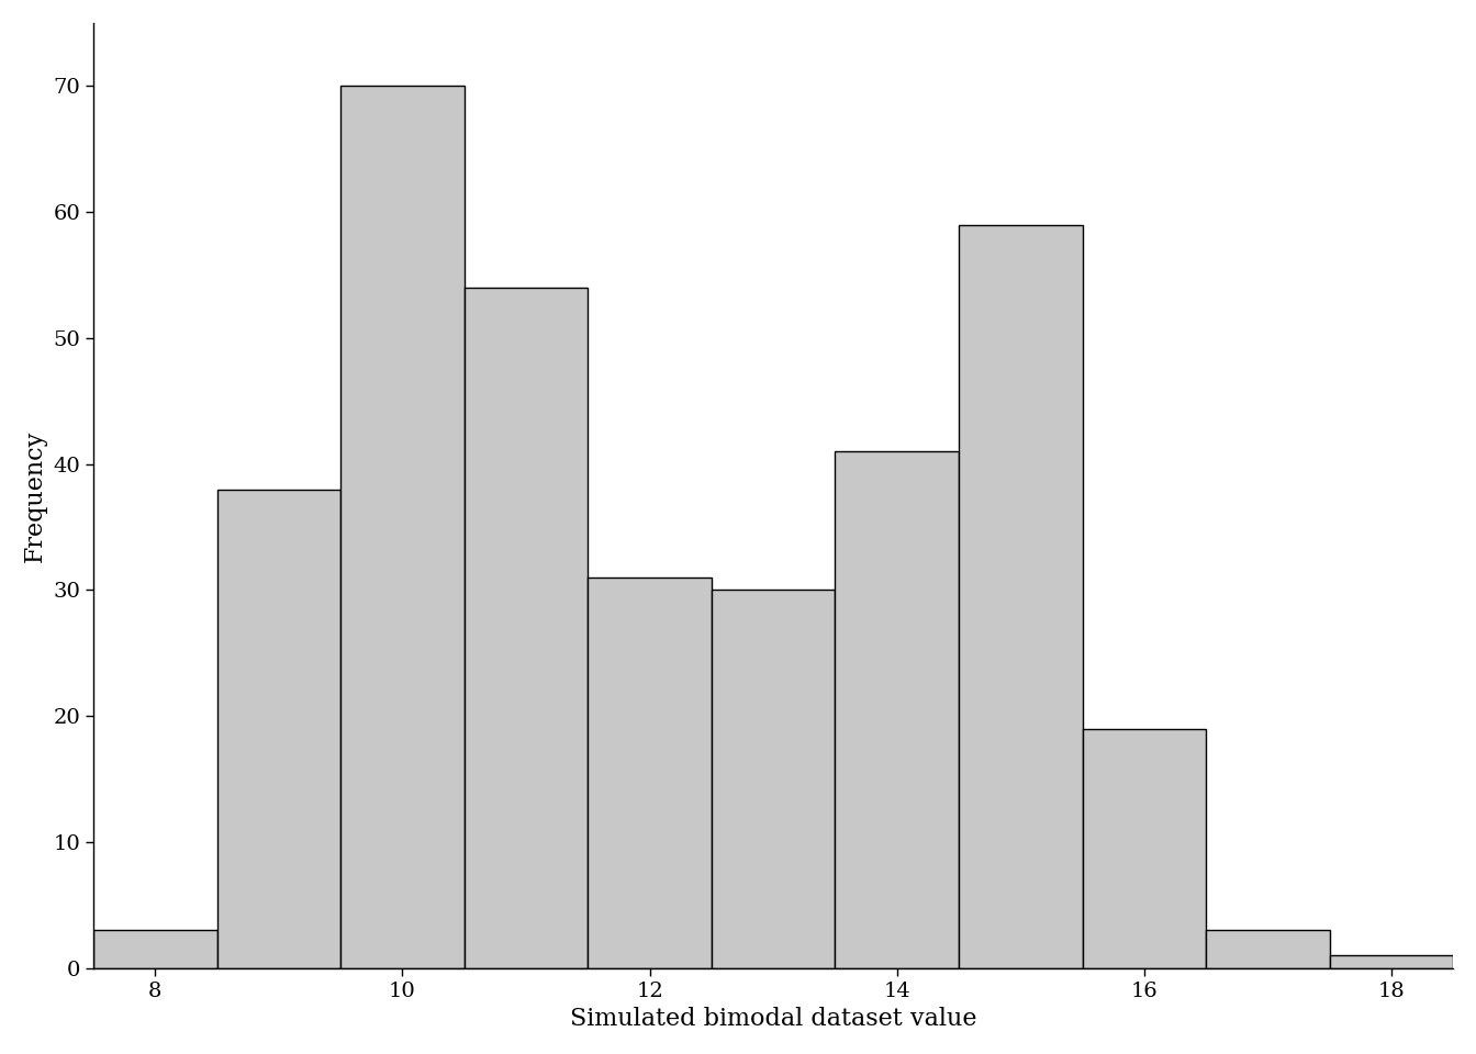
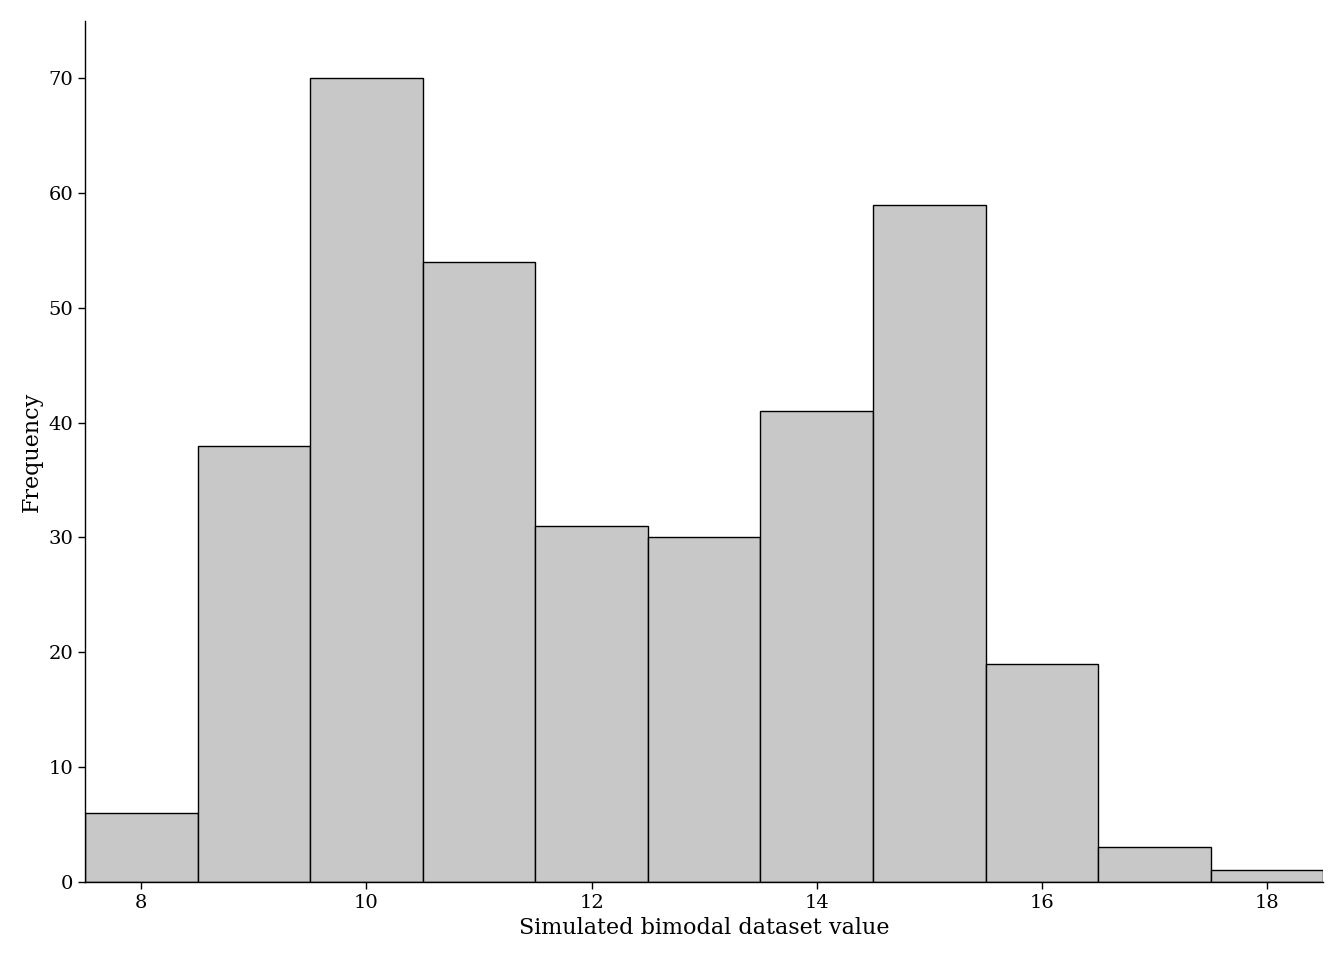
8: 3 -> 6
